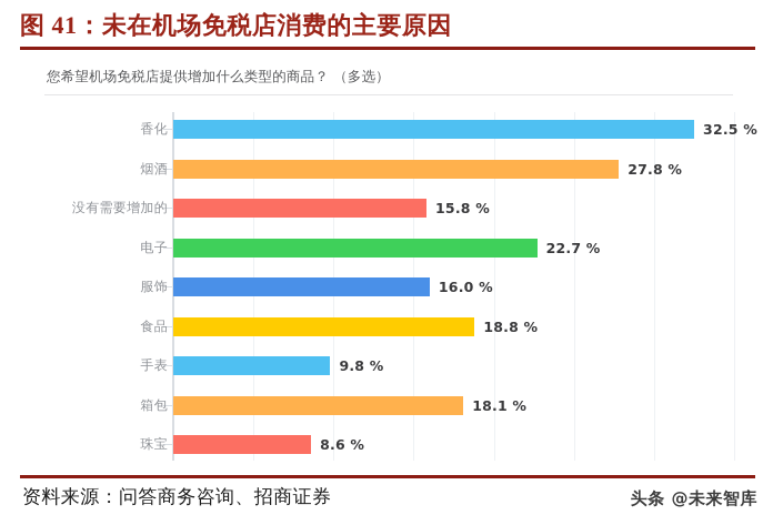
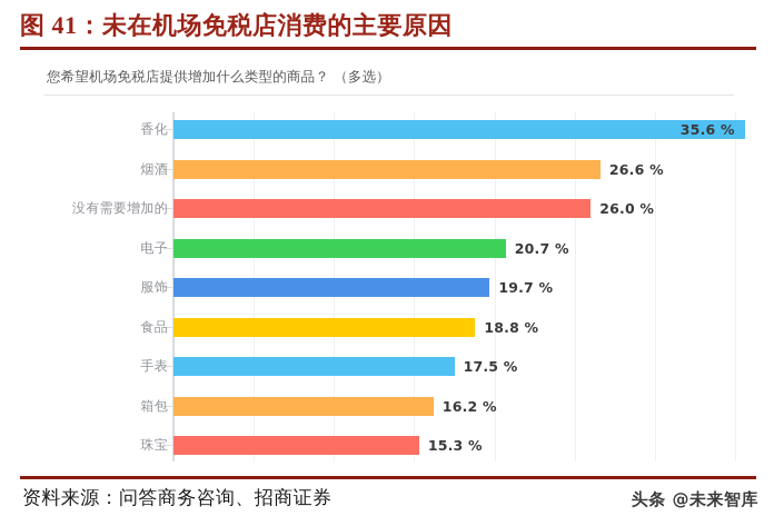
香化: 32.5 -> 35.6
烟酒: 27.8 -> 26.6
没有需要增加的: 15.8 -> 26.0
电子: 22.7 -> 20.7
服饰: 16.0 -> 19.7
手表: 9.8 -> 17.5
箱包: 18.1 -> 16.2
珠宝: 8.6 -> 15.3
